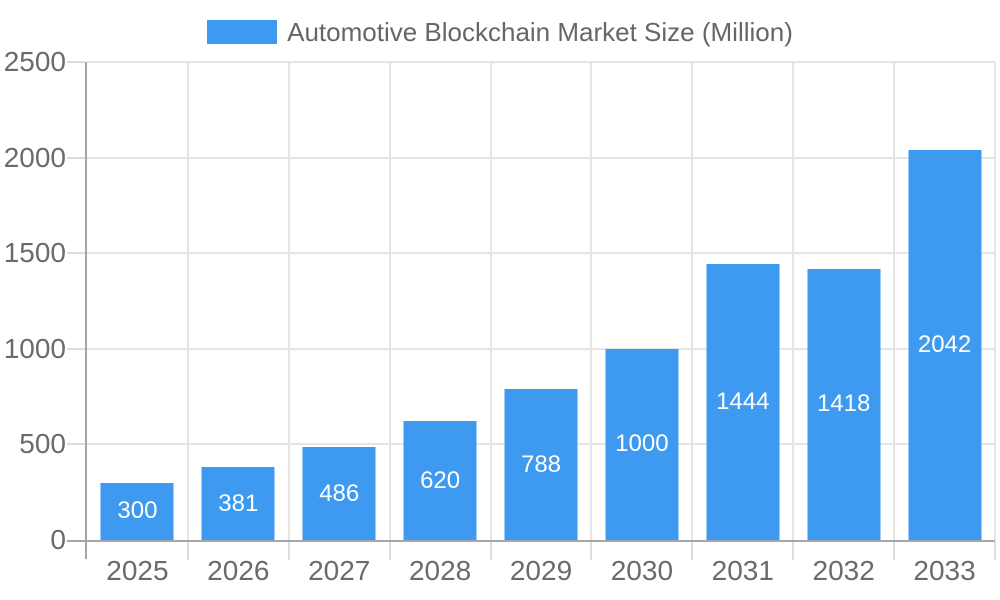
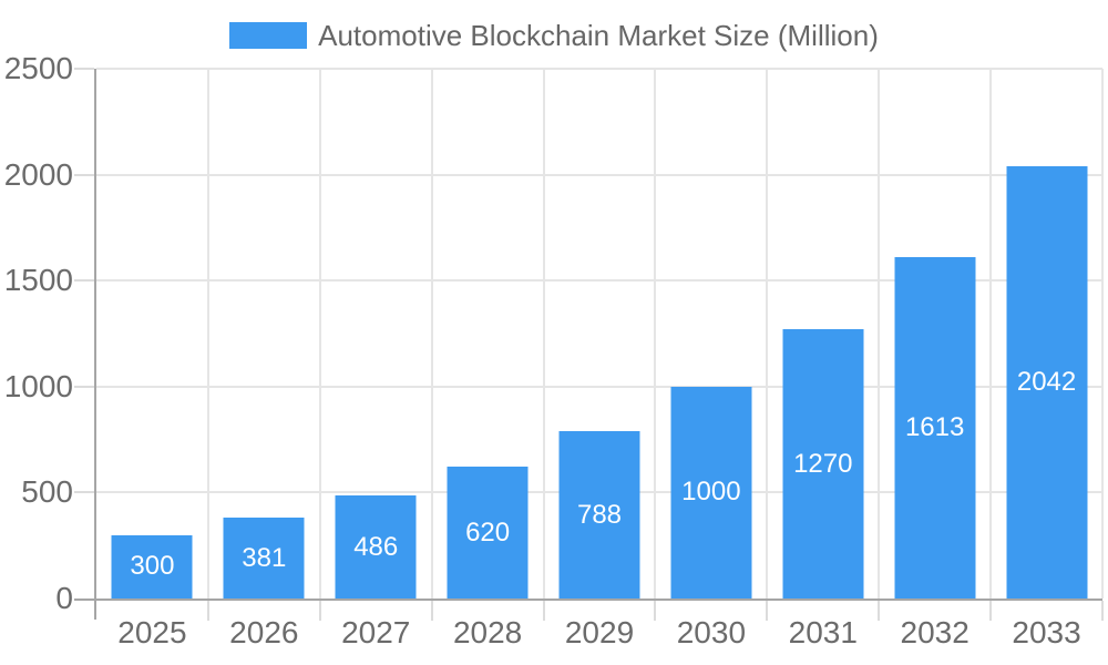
2031: 1444 -> 1270
2032: 1418 -> 1613
